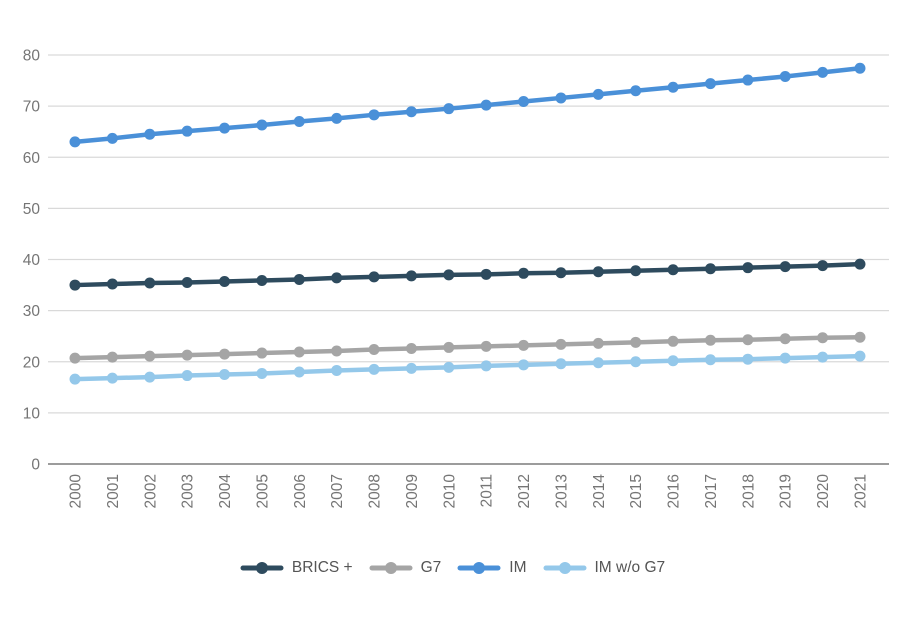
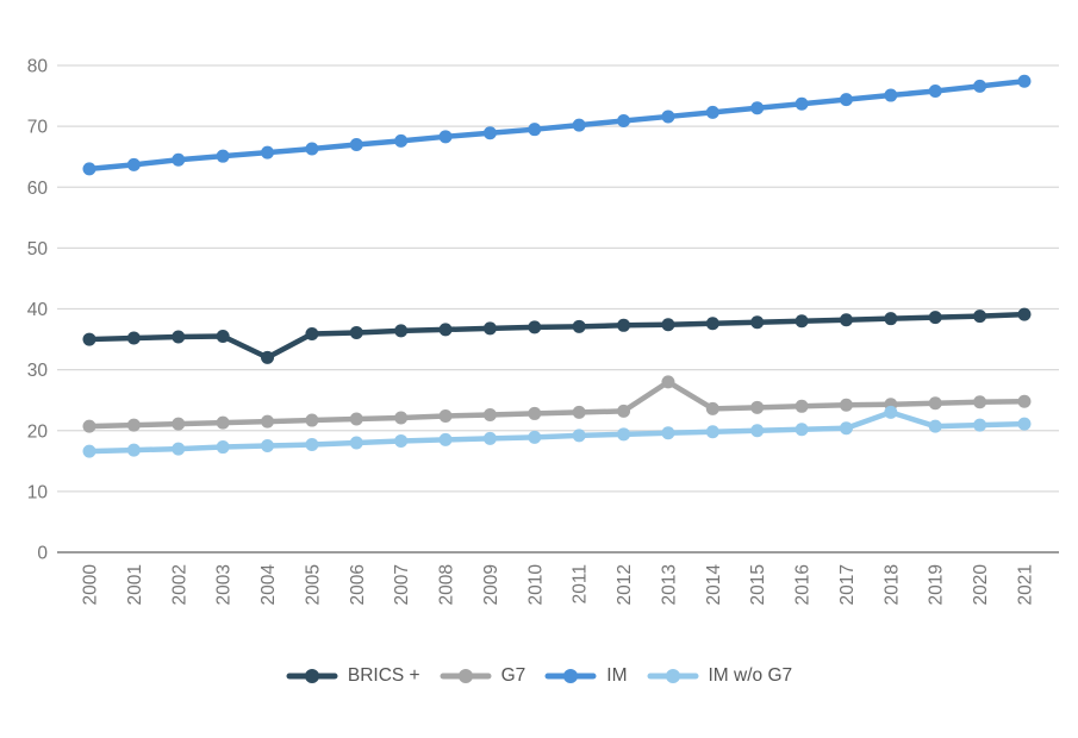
BRICS +/2004: 36 -> 32
G7/2013: 23 -> 28
IM w/o G7/2018: 20 -> 23
